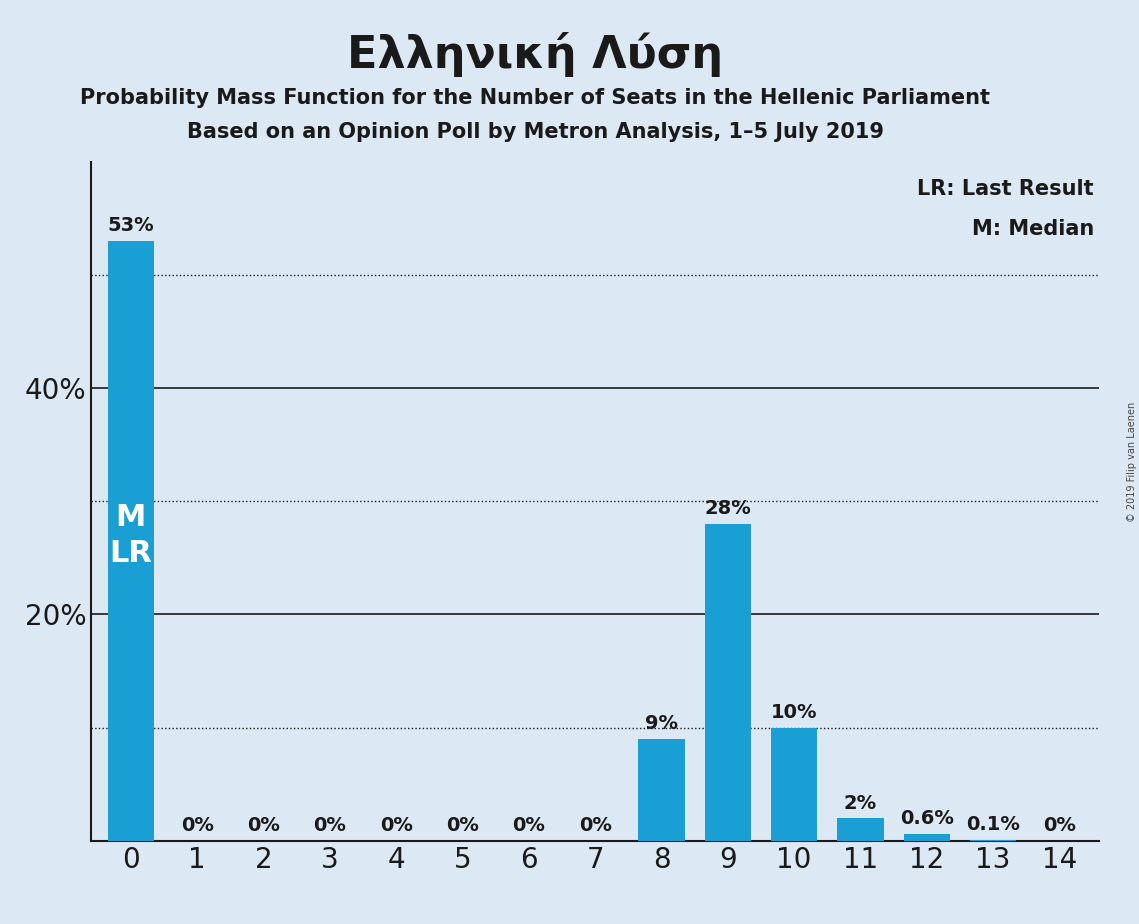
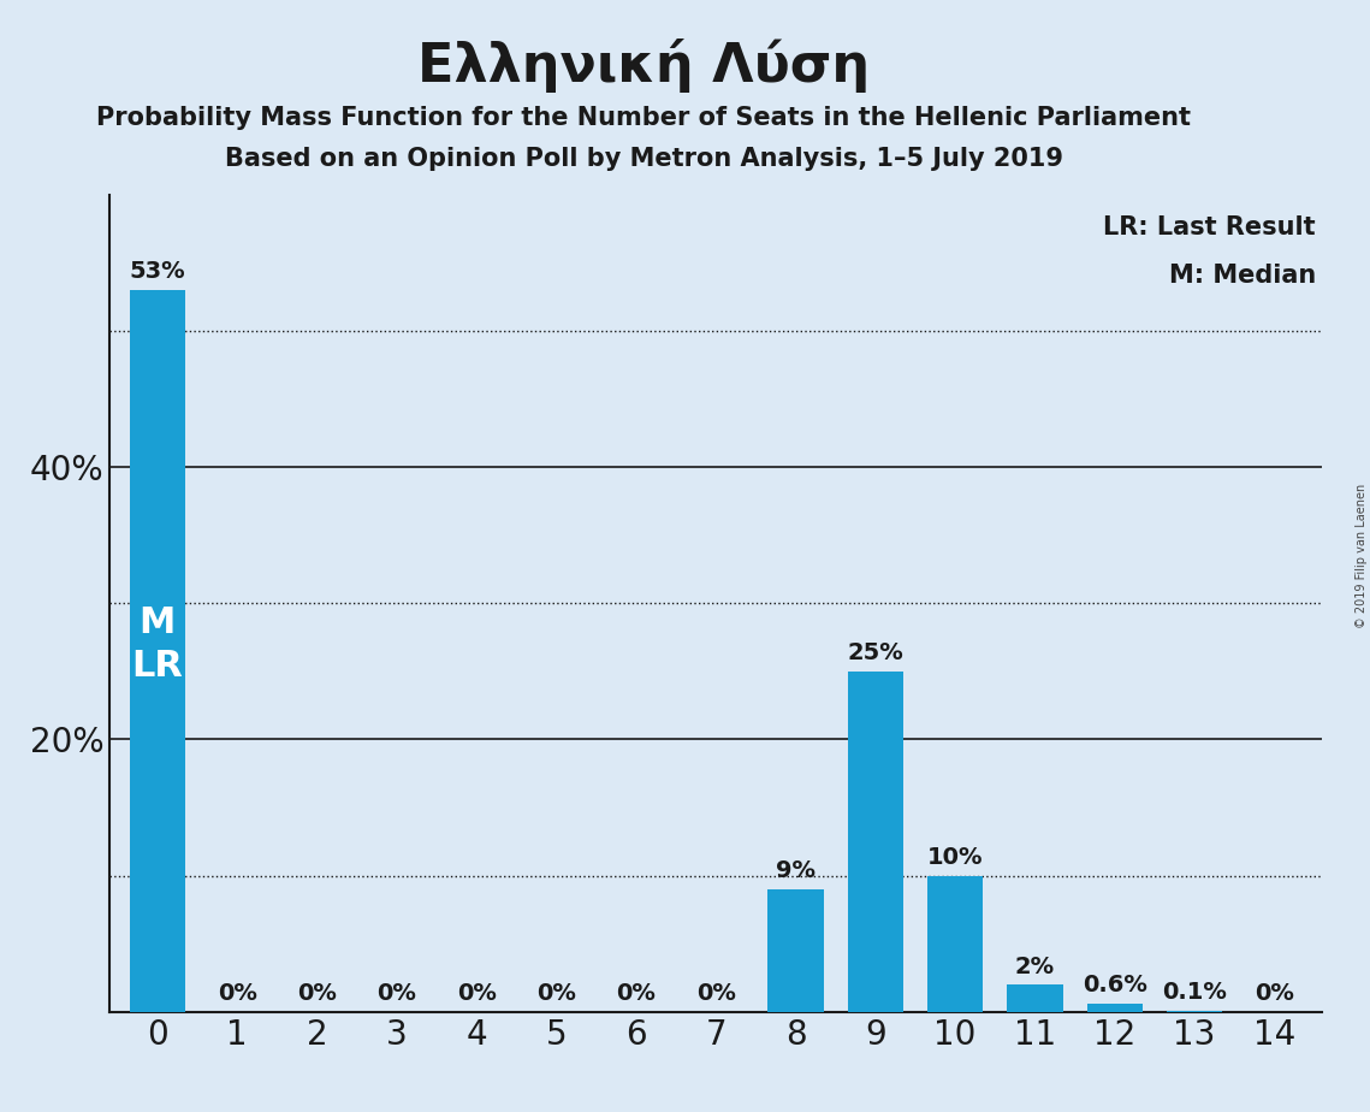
9: 28% -> 25%
